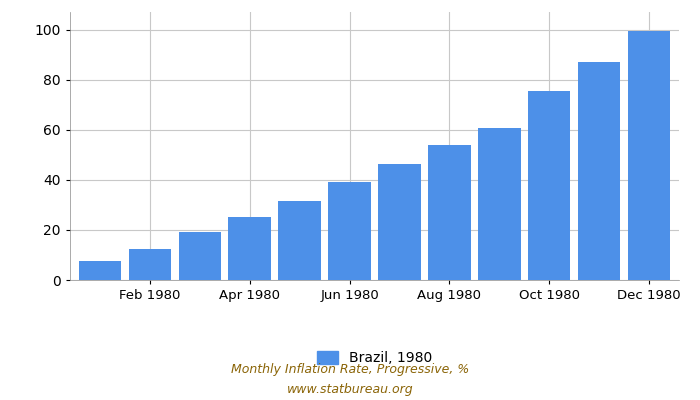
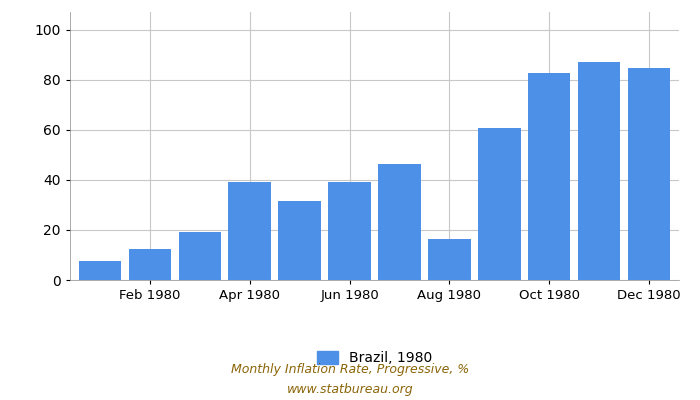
Apr 1980: 25.0 -> 39.0
Aug 1980: 54.0 -> 16.5
Oct 1980: 75.5 -> 82.5
Dec 1980: 99.5 -> 84.5
